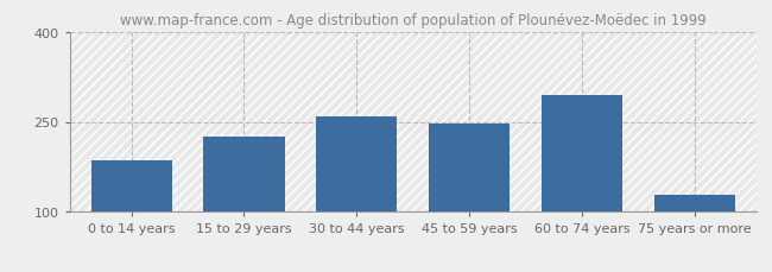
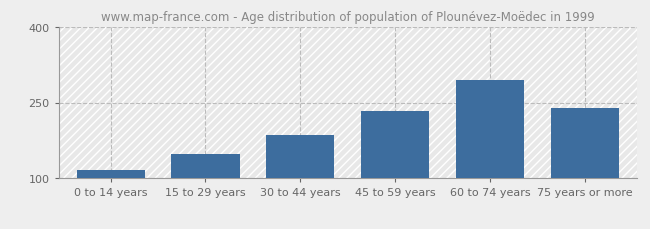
0 to 14 years: 185 -> 116
15 to 29 years: 226 -> 148
30 to 44 years: 258 -> 186
45 to 59 years: 248 -> 234
75 years or more: 128 -> 240
